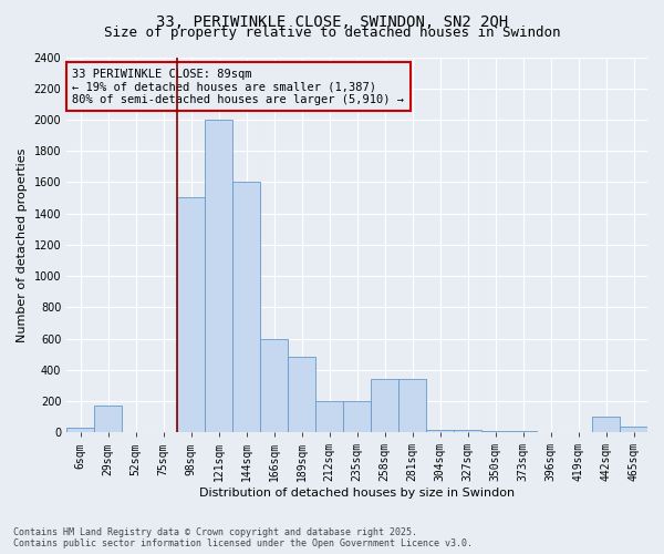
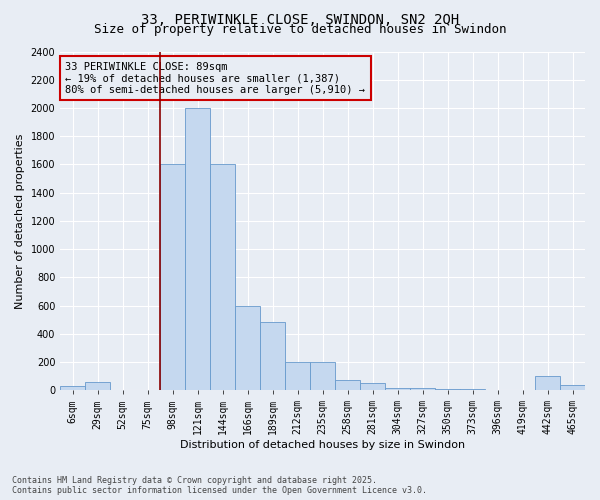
29sqm: 170 -> 60
98sqm: 1500 -> 1600
258sqm: 340 -> 80
281sqm: 340 -> 50
